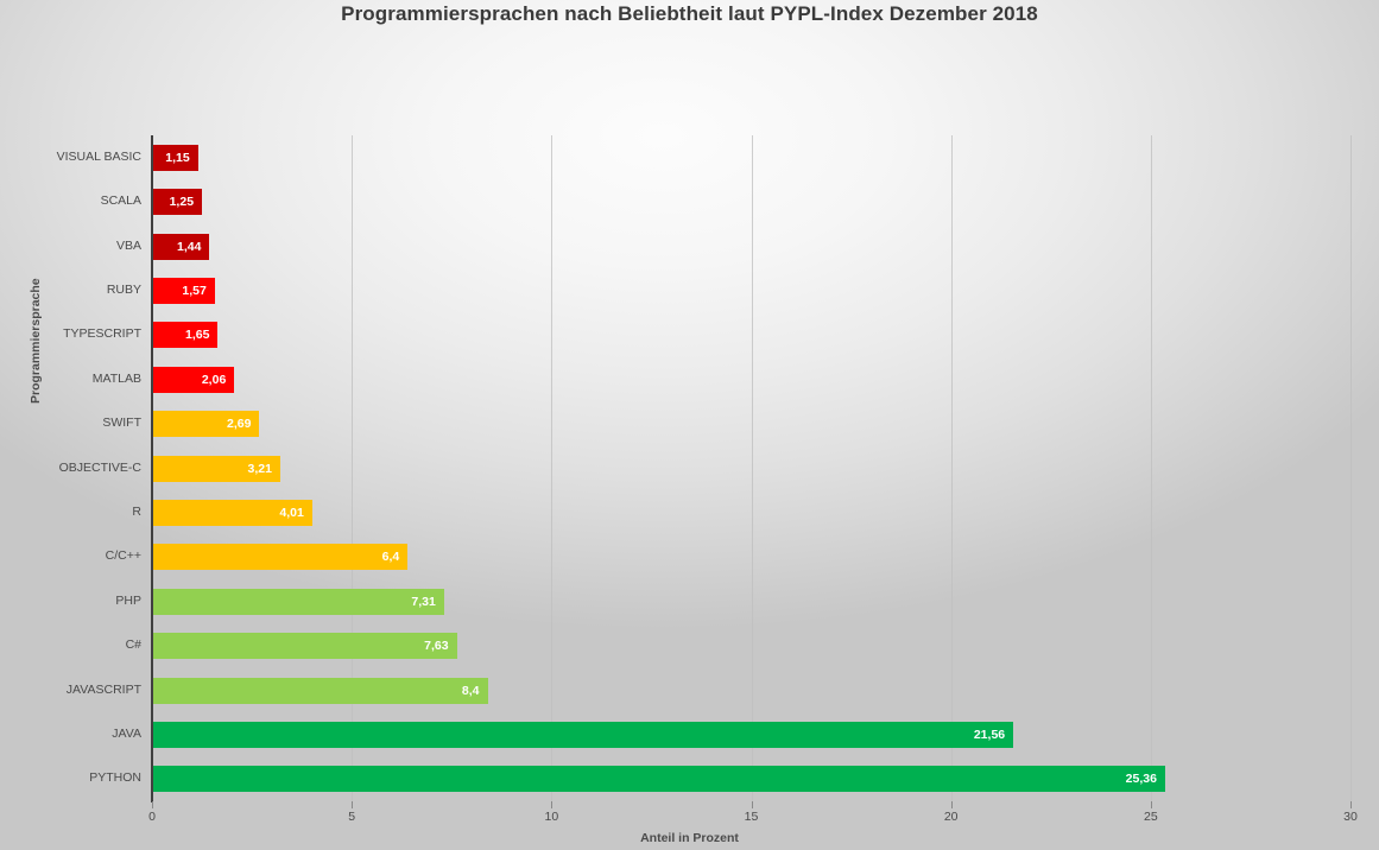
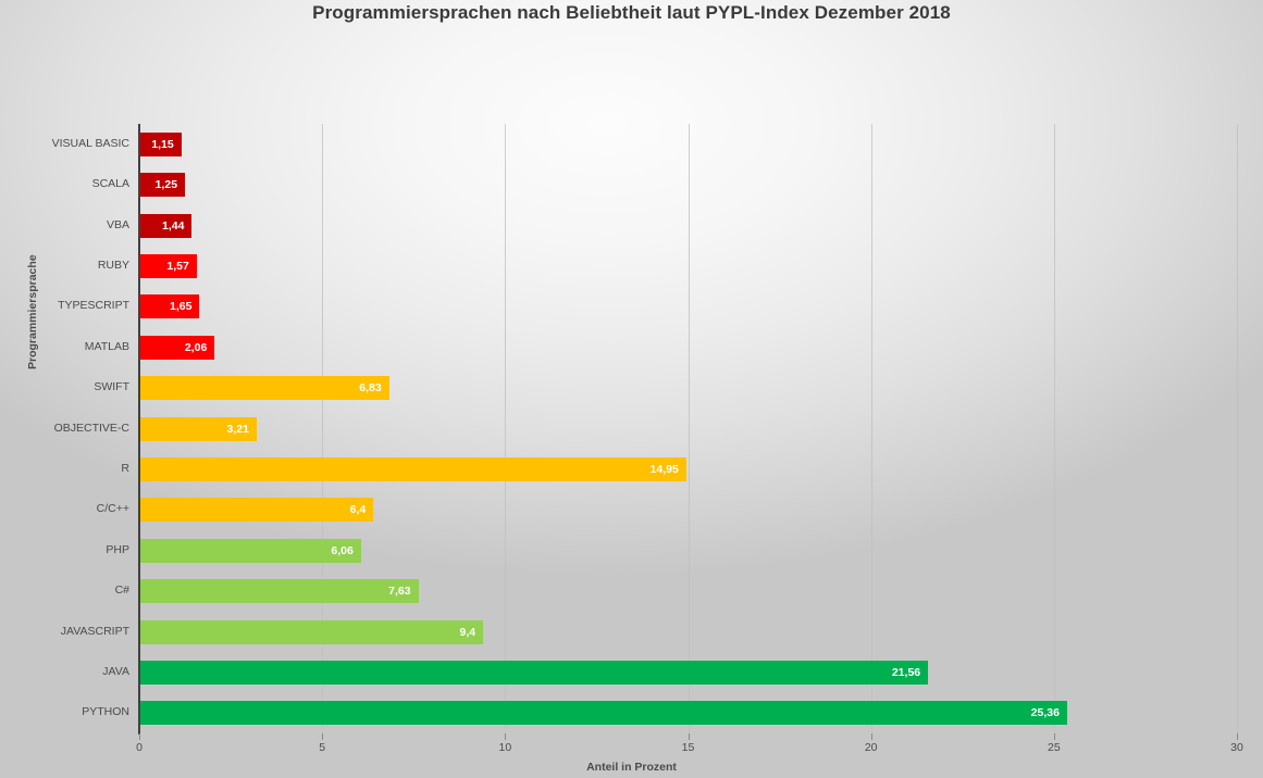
SWIFT: 2,69 -> 6,83
R: 4,01 -> 14,95
PHP: 7,31 -> 6,06
JAVASCRIPT: 8,4 -> 9,4
